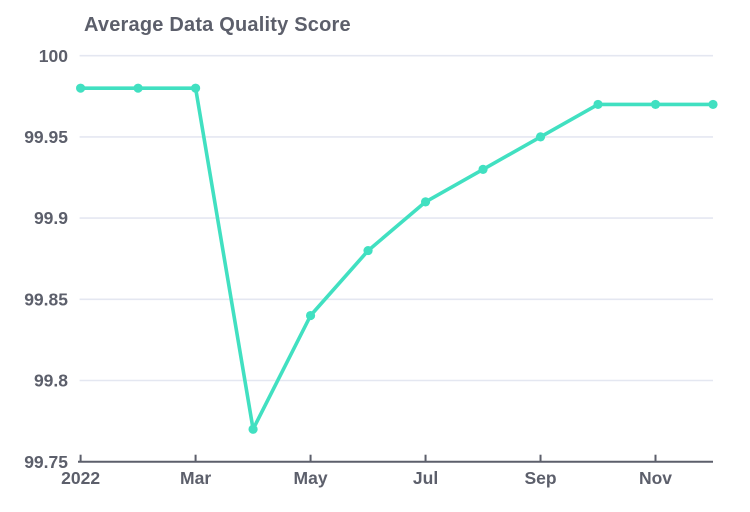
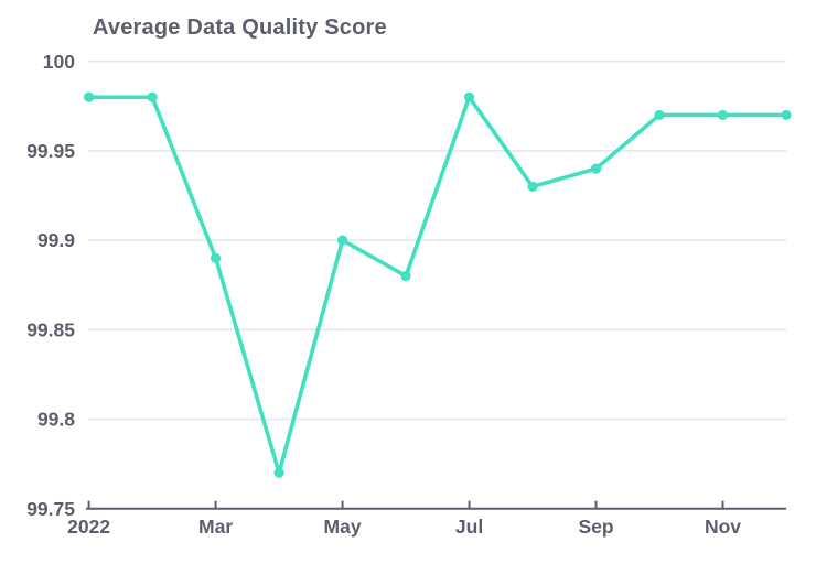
Mar: 99.98 -> 99.89
May: 99.84 -> 99.90
Jul: 99.91 -> 99.98
Sep: 99.95 -> 99.94
